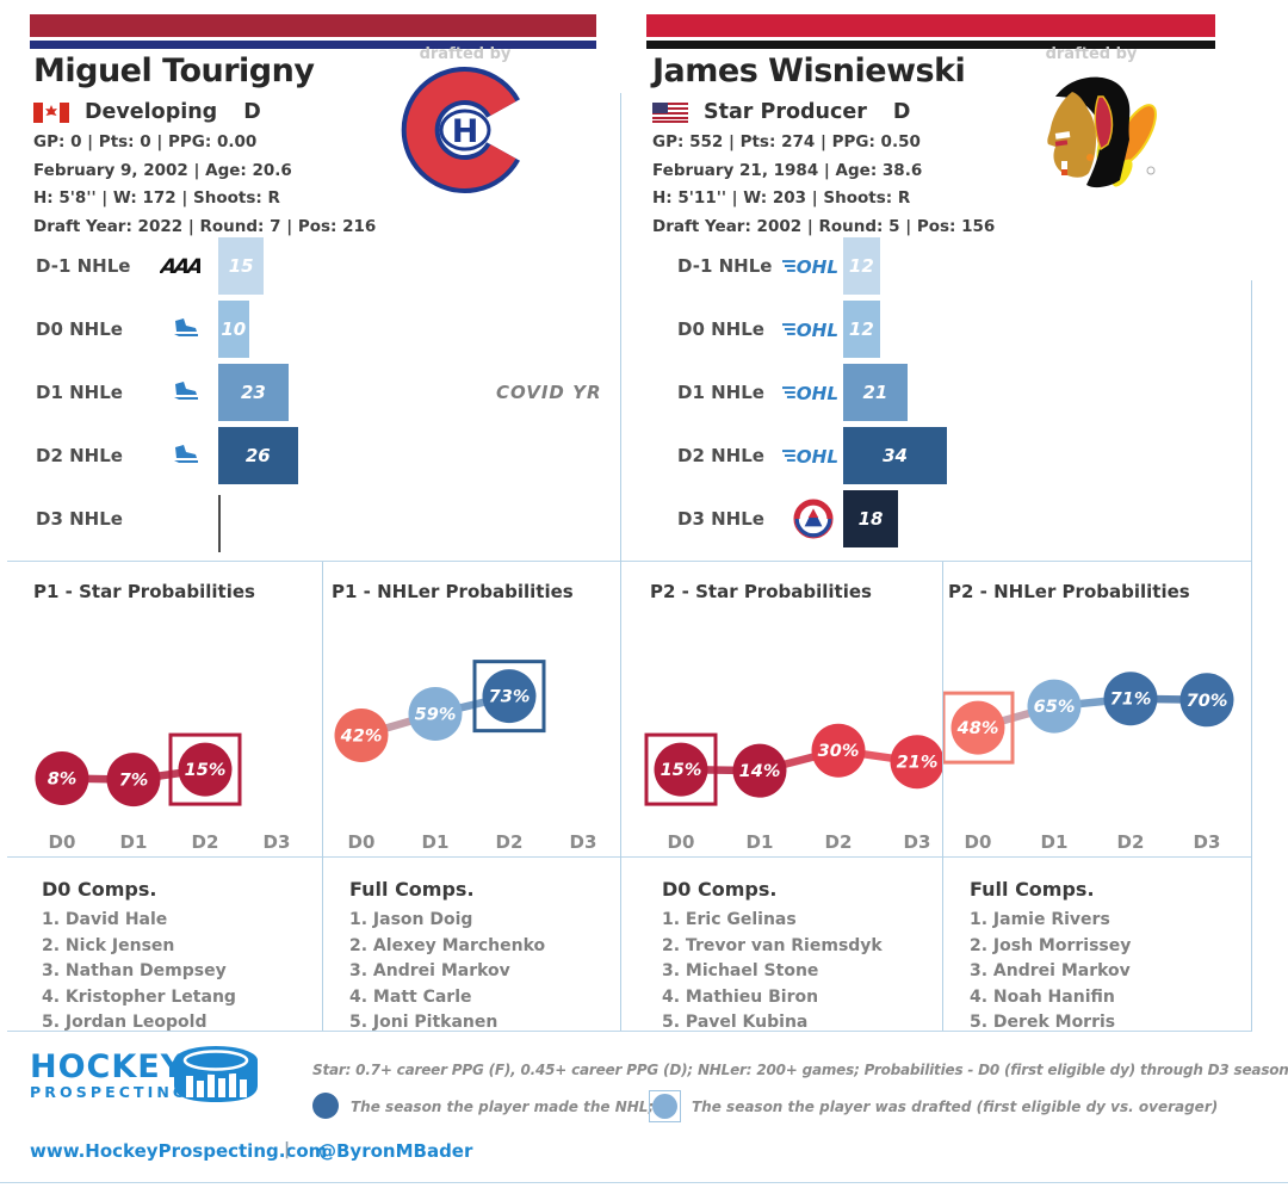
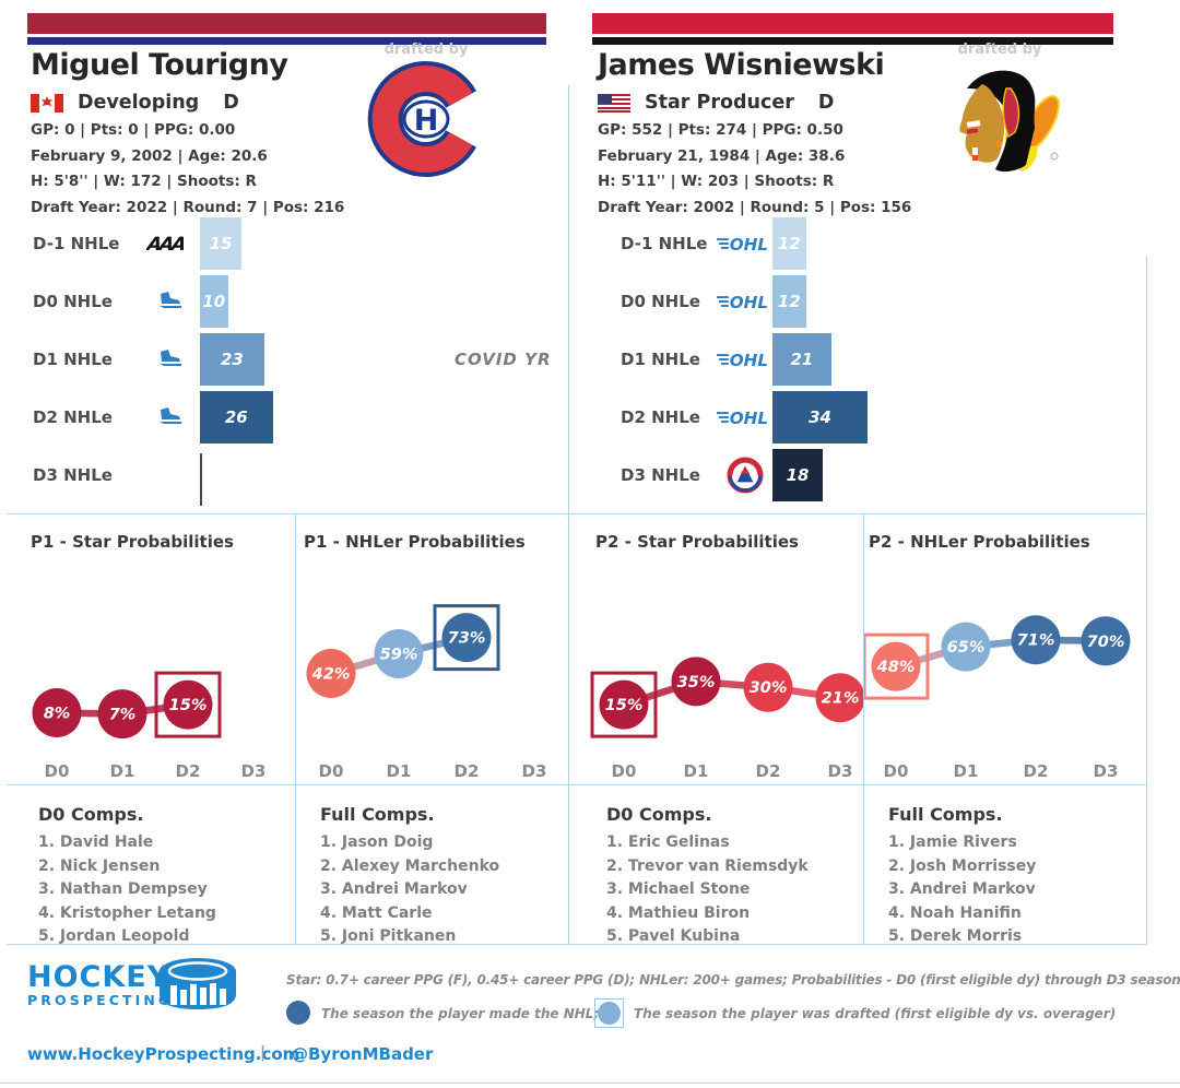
P2 - Star Probabilities/D1: 14% -> 35%
